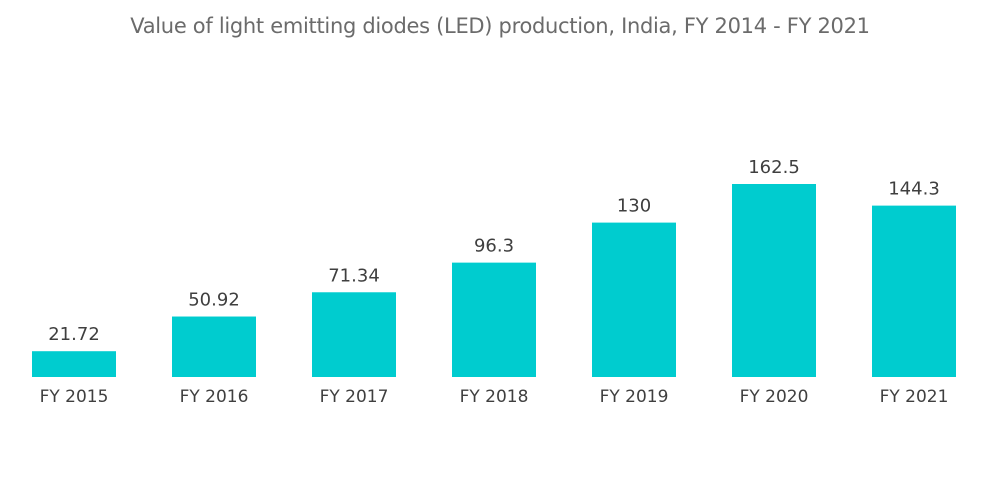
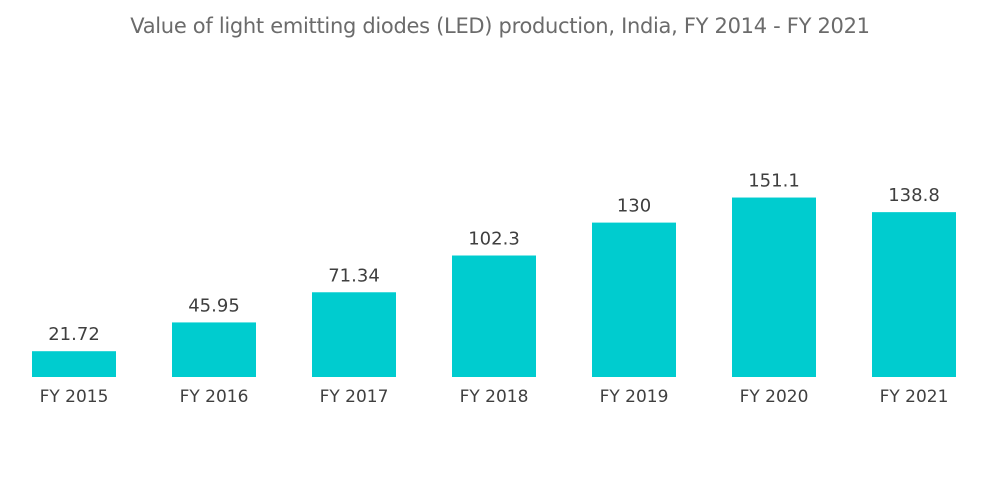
FY 2016: 50.92 -> 45.95
FY 2018: 96.3 -> 102.3
FY 2020: 162.5 -> 151.1
FY 2021: 144.3 -> 138.8
